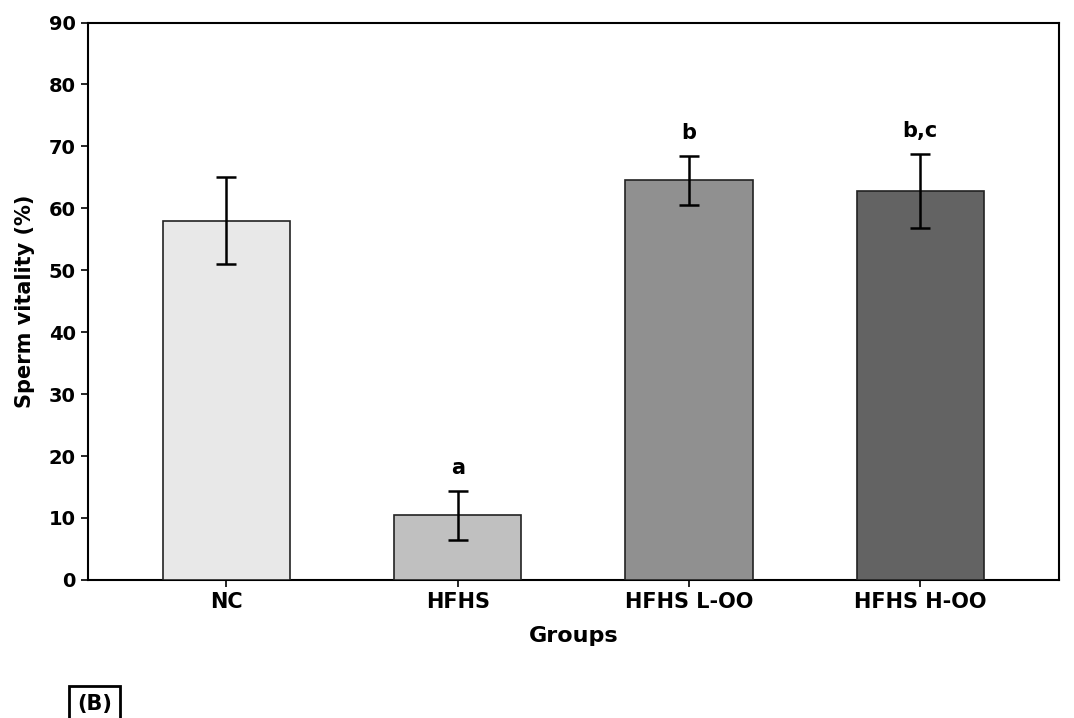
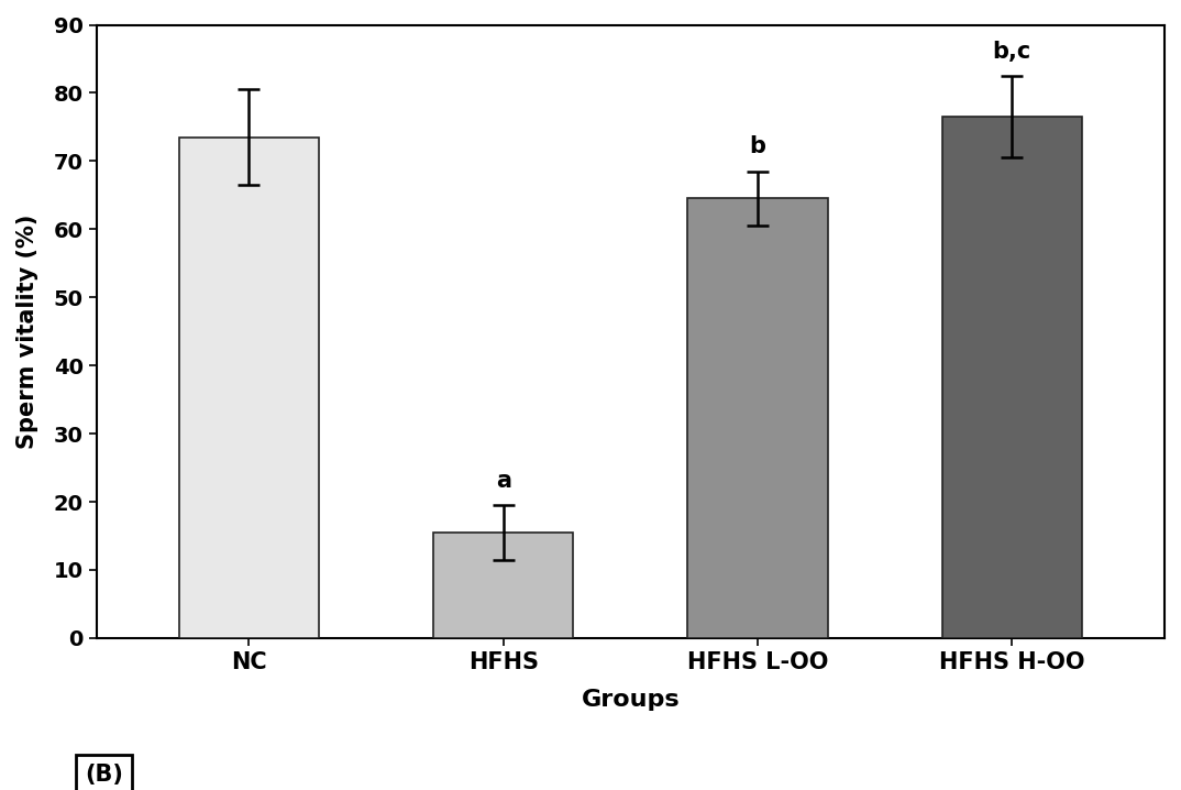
NC: 58.0 -> 73.5
HFHS: 10.4 -> 15.5
HFHS H-OO: 62.8 -> 76.5
